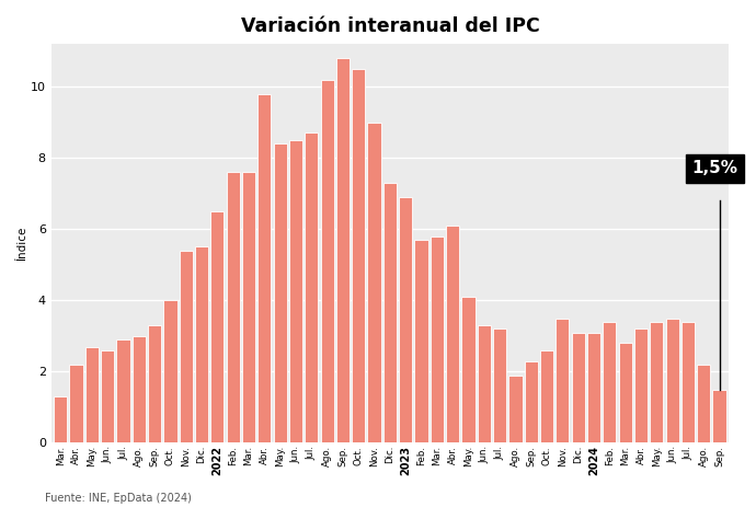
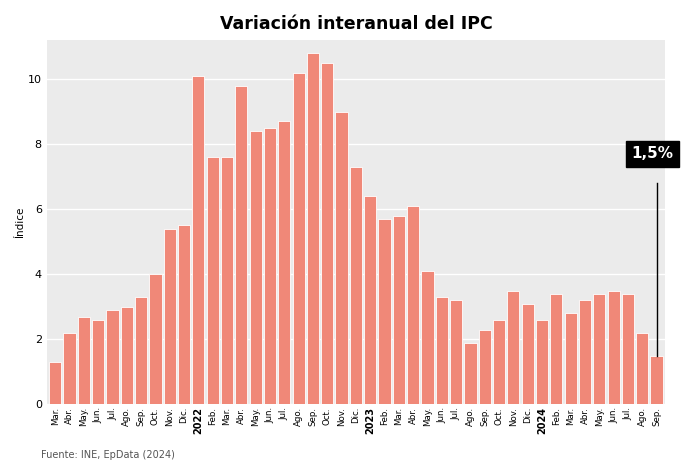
2022: 6.5 -> 10.1
2023: 6.9 -> 6.4
2024: 3.1 -> 2.6
